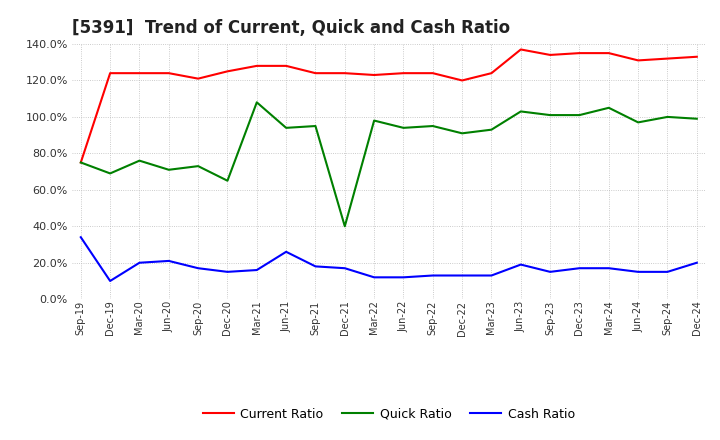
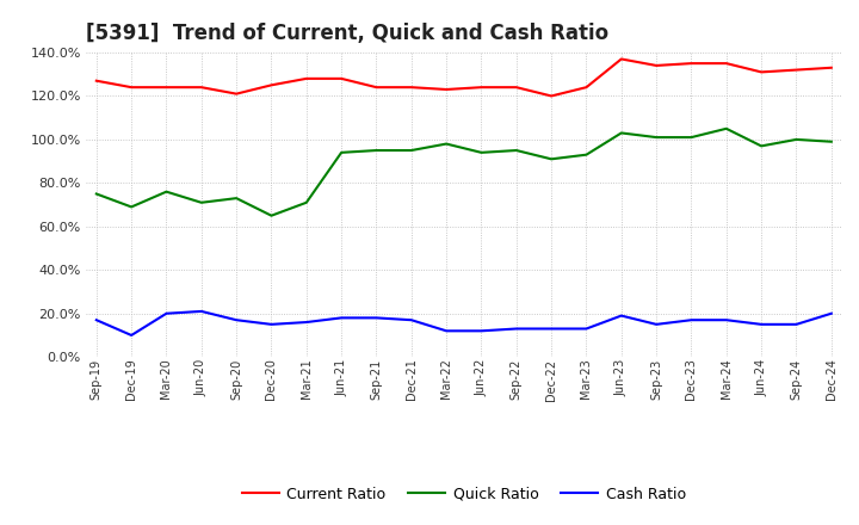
Current Ratio/Sep-19: 75% -> 127%
Cash Ratio/Sep-19: 34% -> 17%
Quick Ratio/Mar-21: 108% -> 71%
Cash Ratio/Jun-21: 26% -> 18%
Quick Ratio/Dec-21: 40% -> 95%
